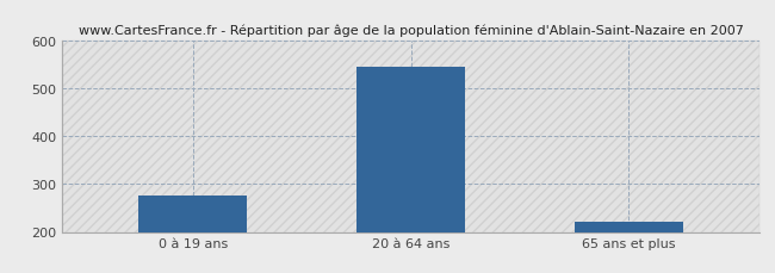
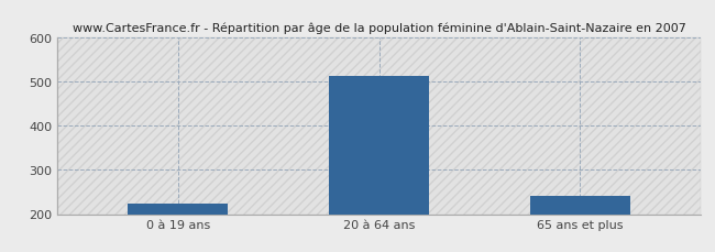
0 à 19 ans: 275 -> 224
20 à 64 ans: 545 -> 513
65 ans et plus: 220 -> 241
